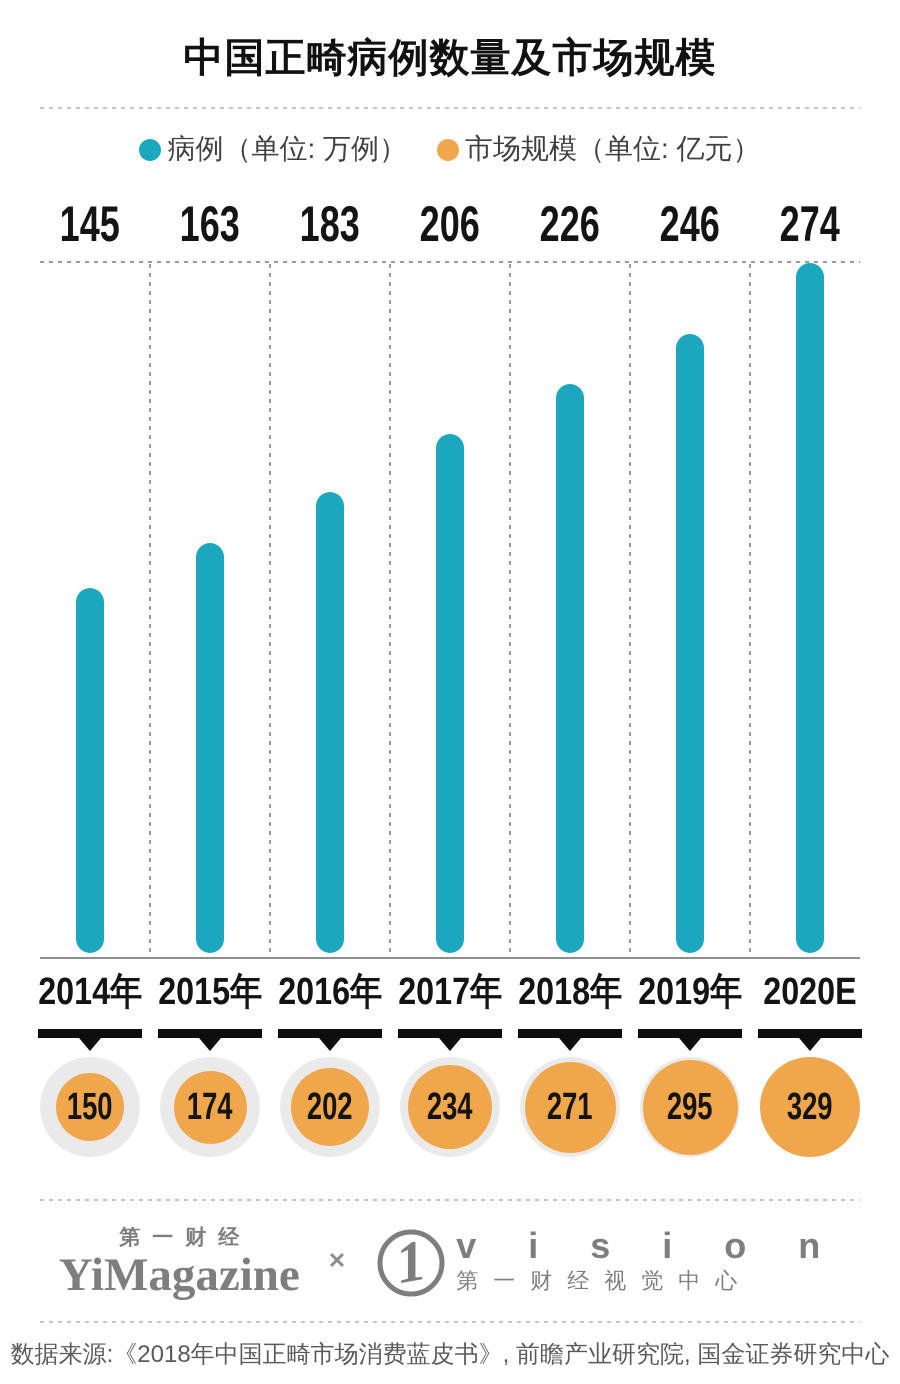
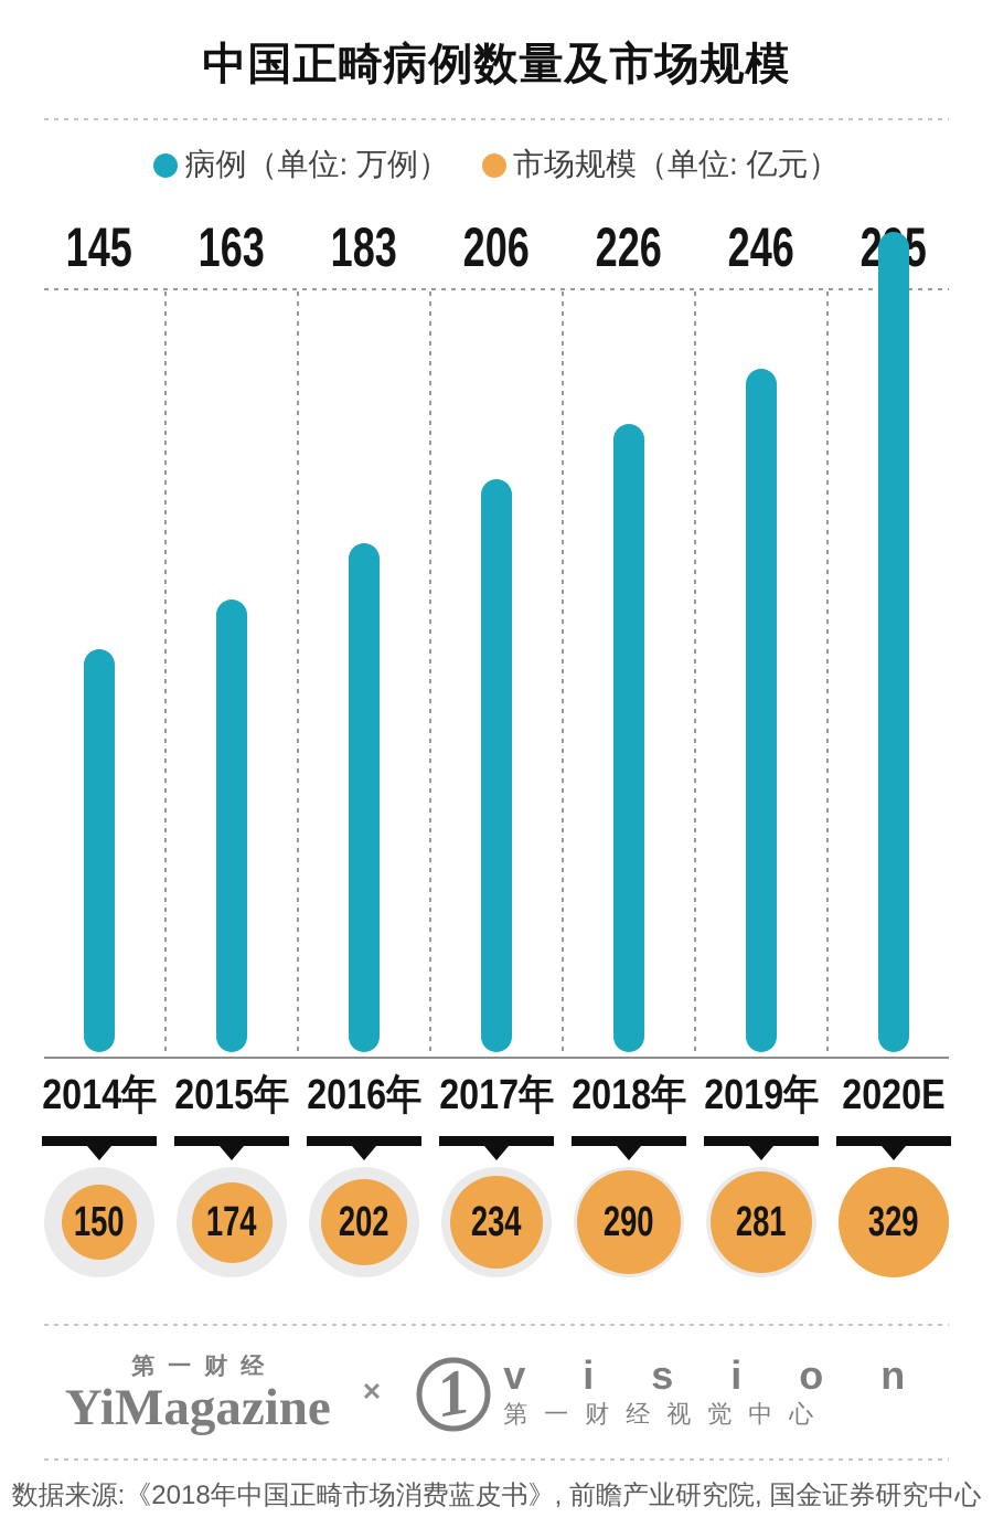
市场规模（单位: 亿元）/2018年: 271 -> 290
市场规模（单位: 亿元）/2019年: 295 -> 281
病例（单位: 万例）/2020E: 274 -> 295
